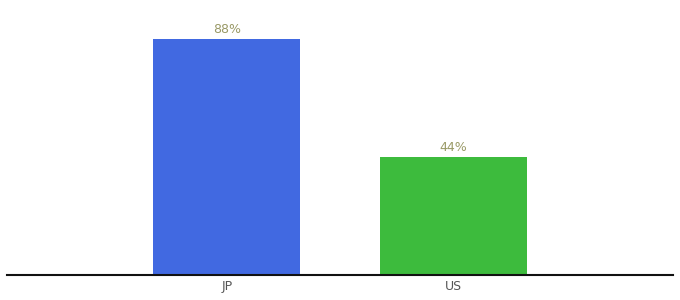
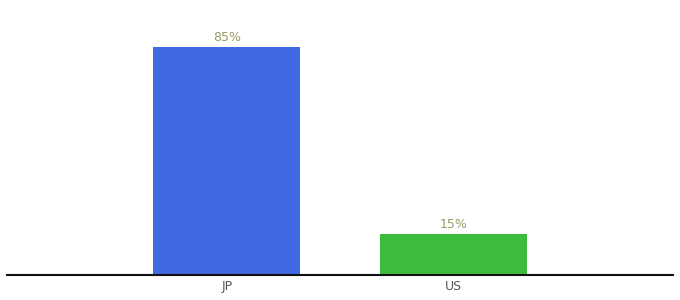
JP: 88% -> 85%
US: 44% -> 15%
